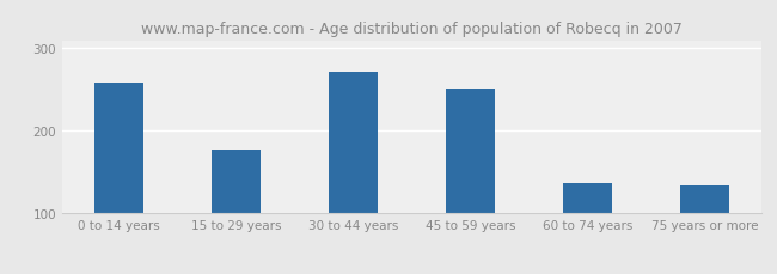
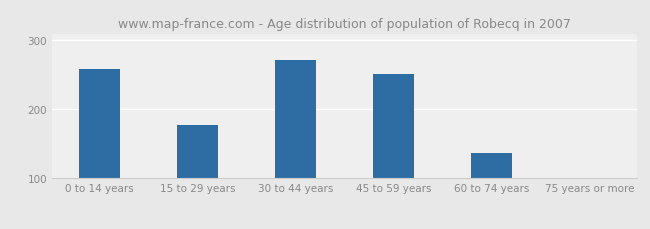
75 years or more: 134 -> 101
